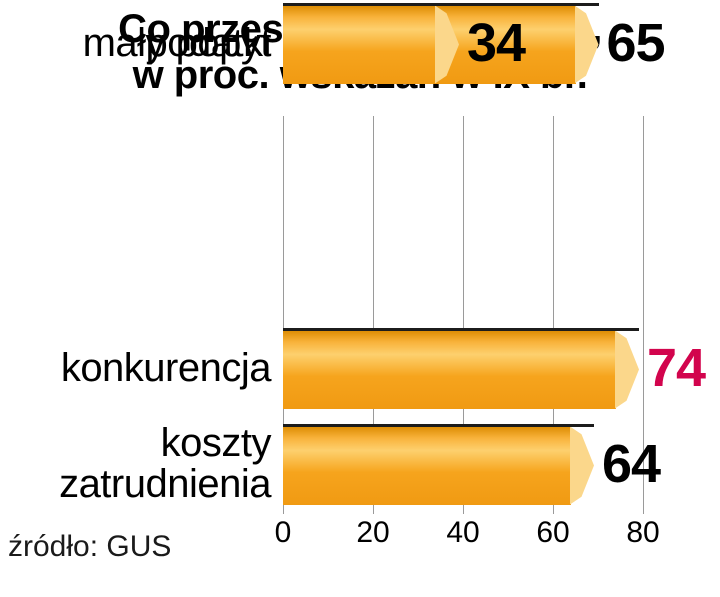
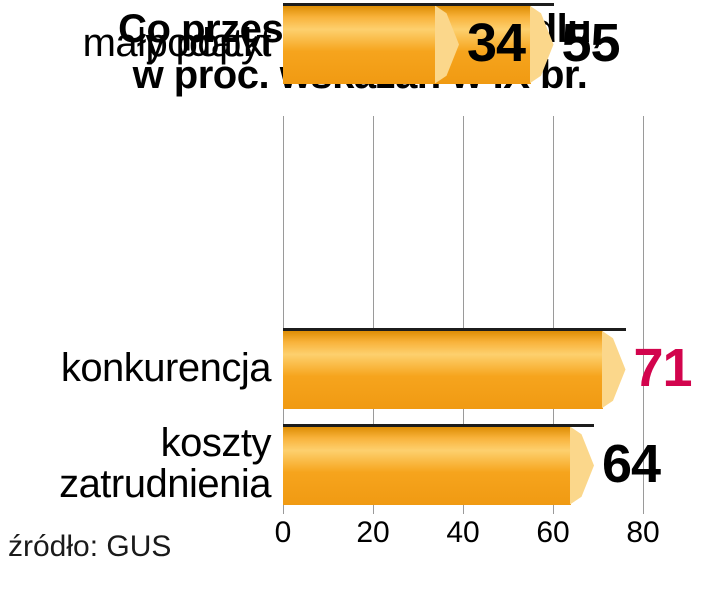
konkurencja: 74 -> 71
podatki: 65 -> 55
